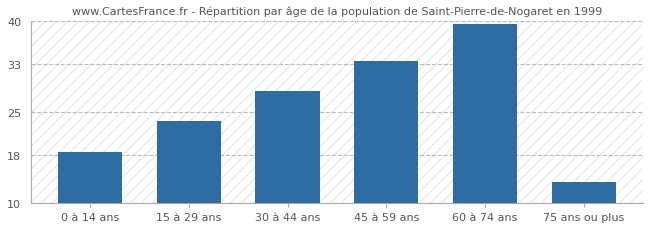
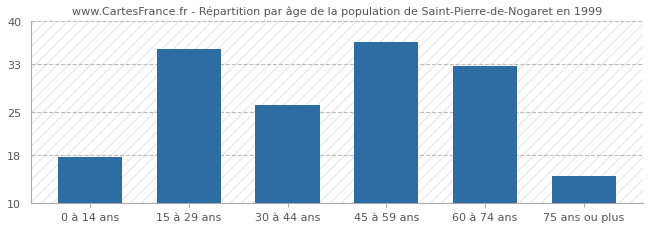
0 à 14 ans: 18.5 -> 17.6
15 à 29 ans: 23.5 -> 35.4
30 à 44 ans: 28.5 -> 26.2
45 à 59 ans: 33.5 -> 36.6
60 à 74 ans: 39.5 -> 32.6
75 ans ou plus: 13.5 -> 14.4
